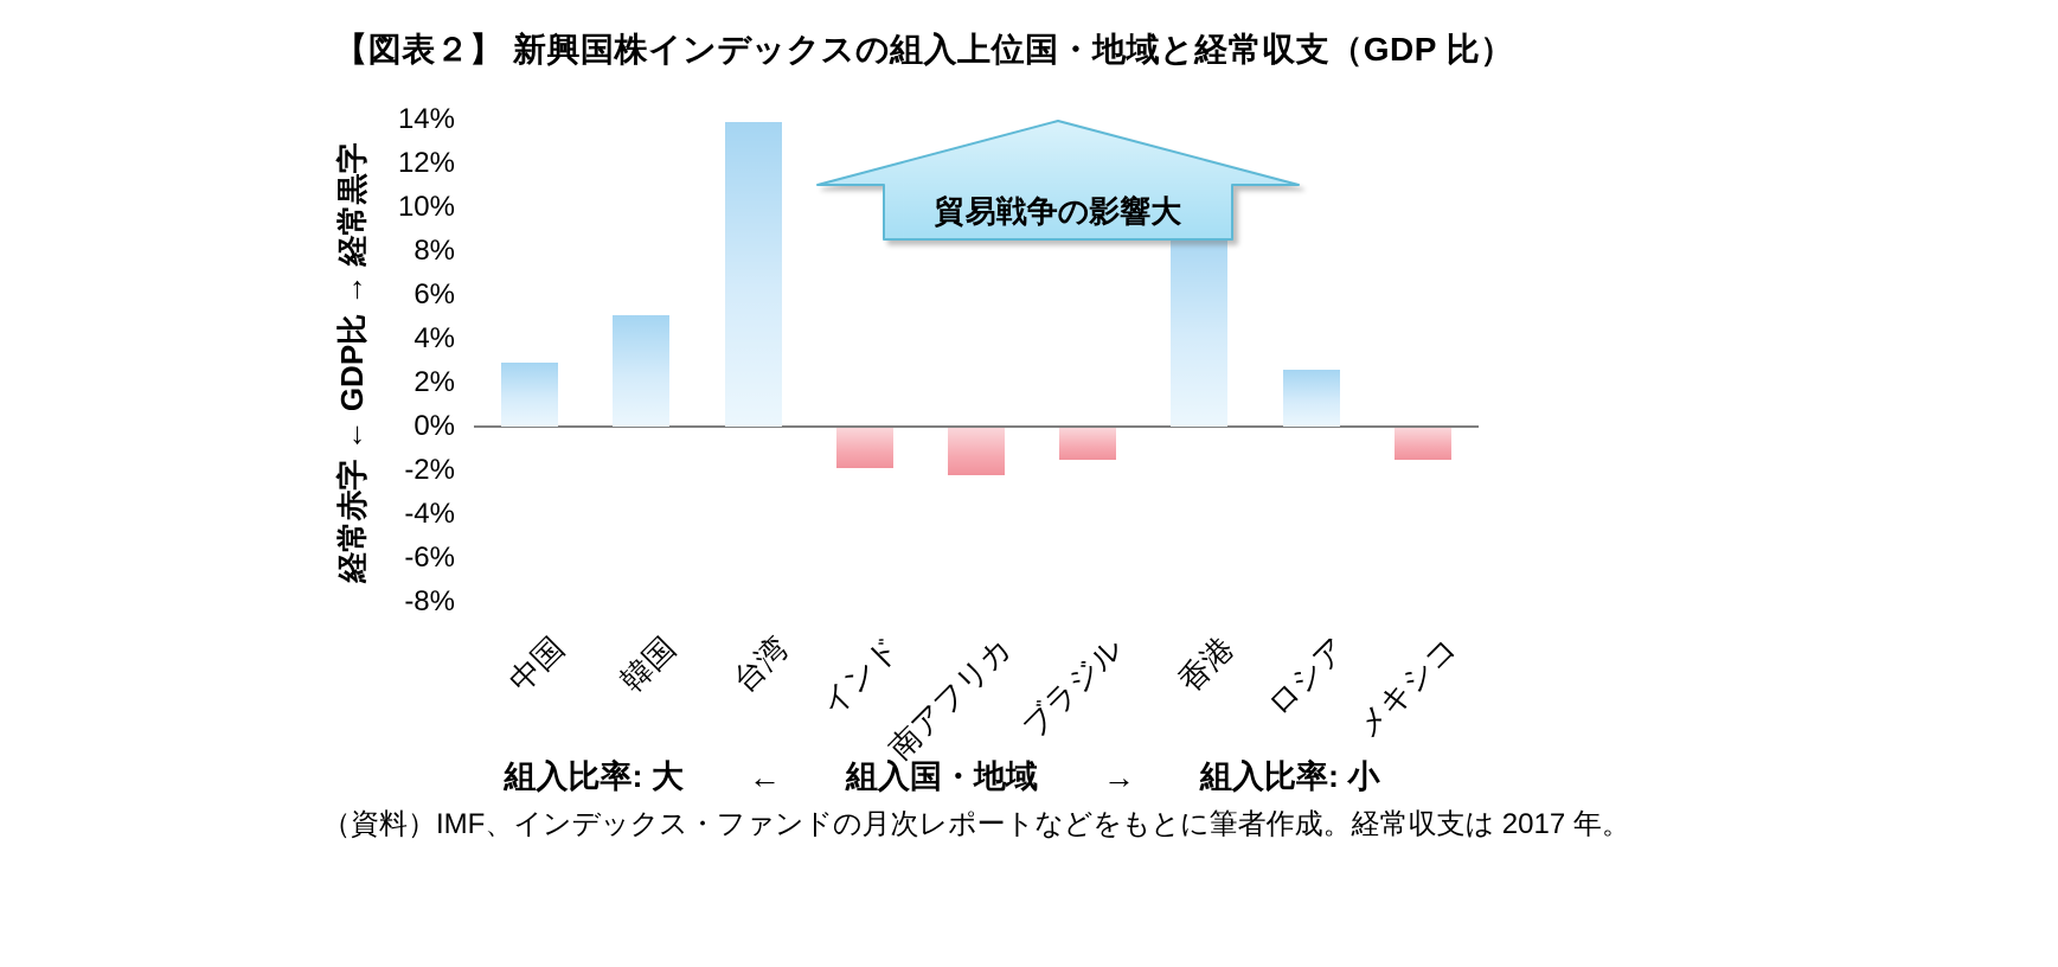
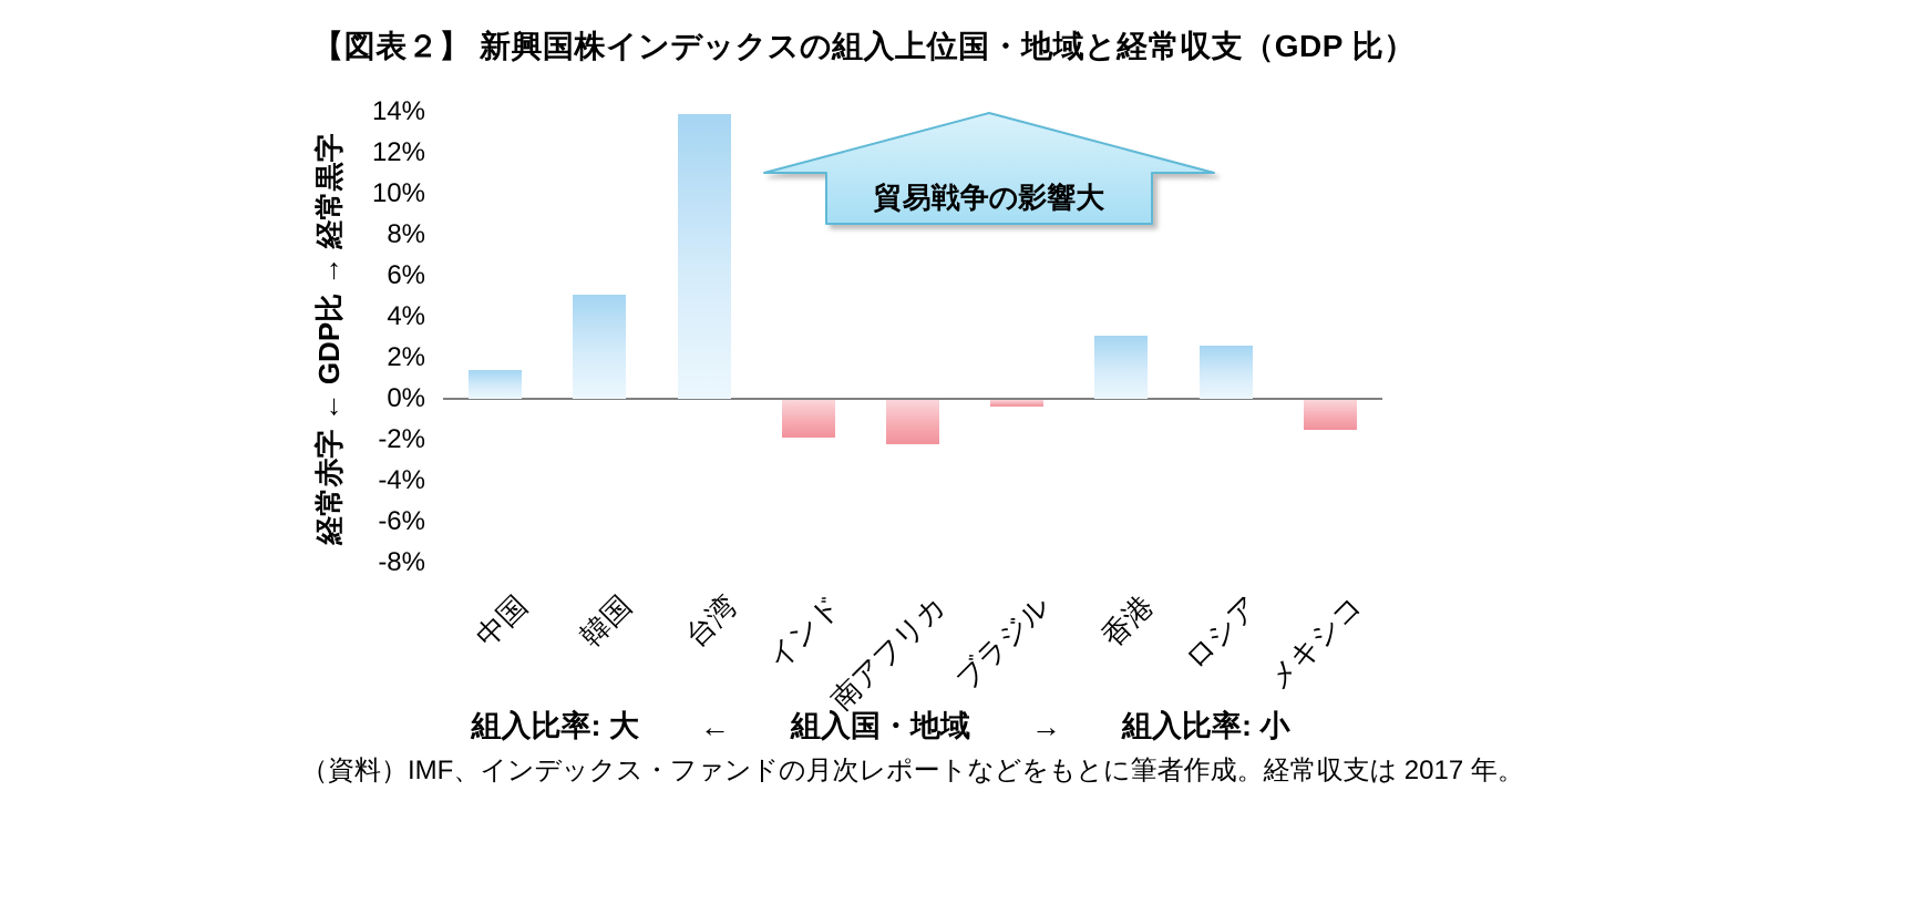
中国: 2.9% -> 1.4%
ブラジル: -1.5% -> -0.4%
香港: 9.2% -> 3.1%
